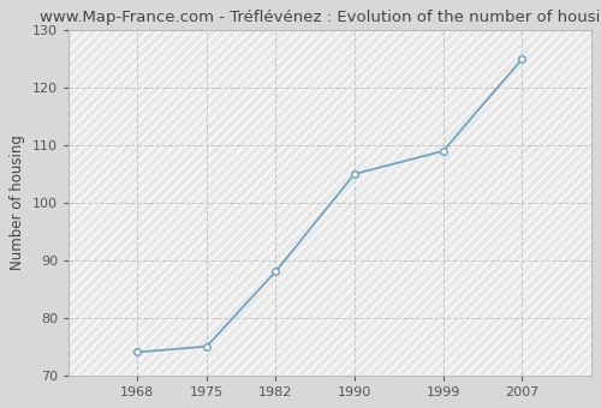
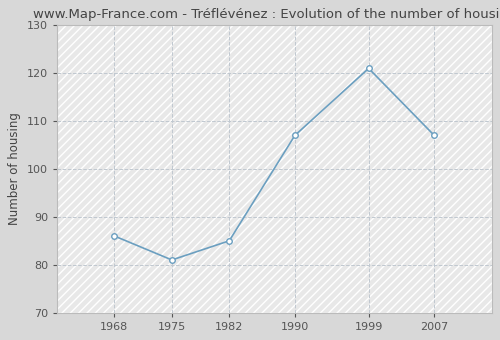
1968: 74 -> 86
1975: 75 -> 81
1982: 88 -> 85
1990: 105 -> 107
1999: 109 -> 121
2007: 125 -> 107
